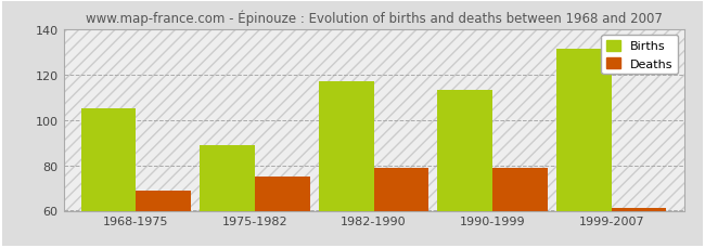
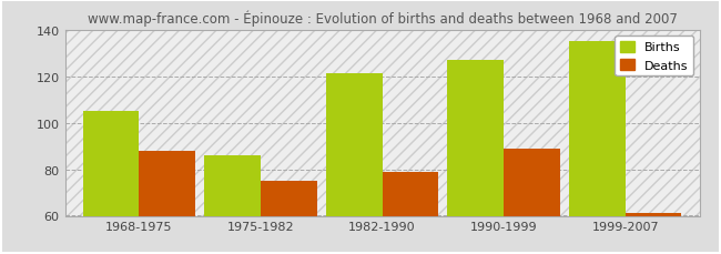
Deaths/1968-1975: 69 -> 88
Births/1975-1982: 89 -> 86
Births/1982-1990: 117 -> 121
Births/1990-1999: 113 -> 127
Deaths/1990-1999: 79 -> 89
Births/1999-2007: 131 -> 135
